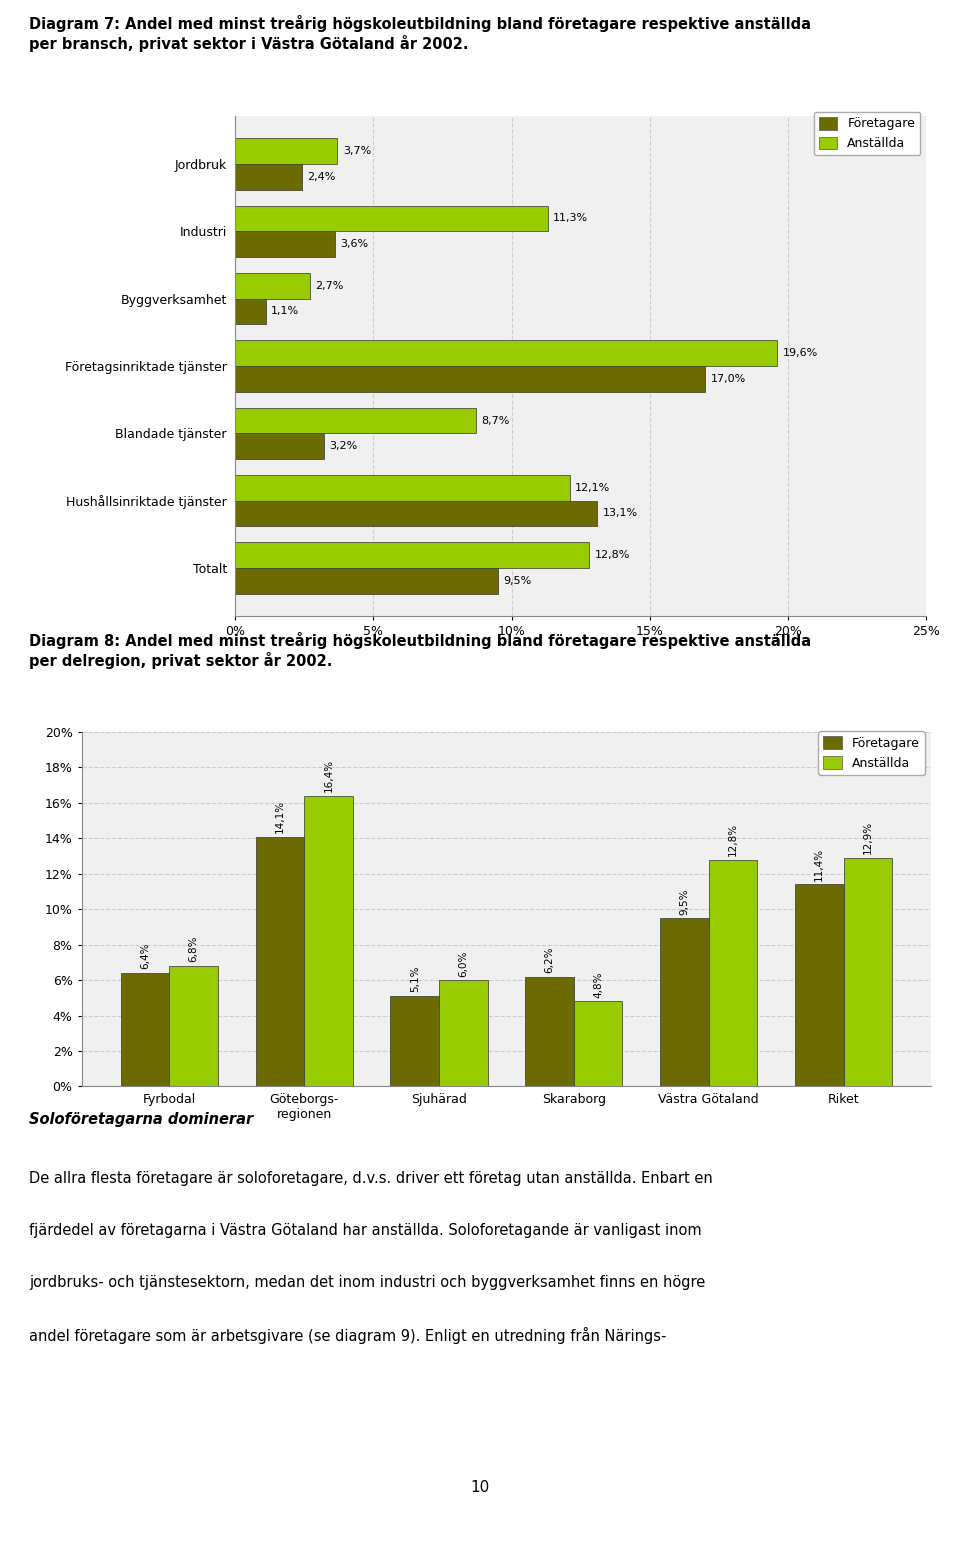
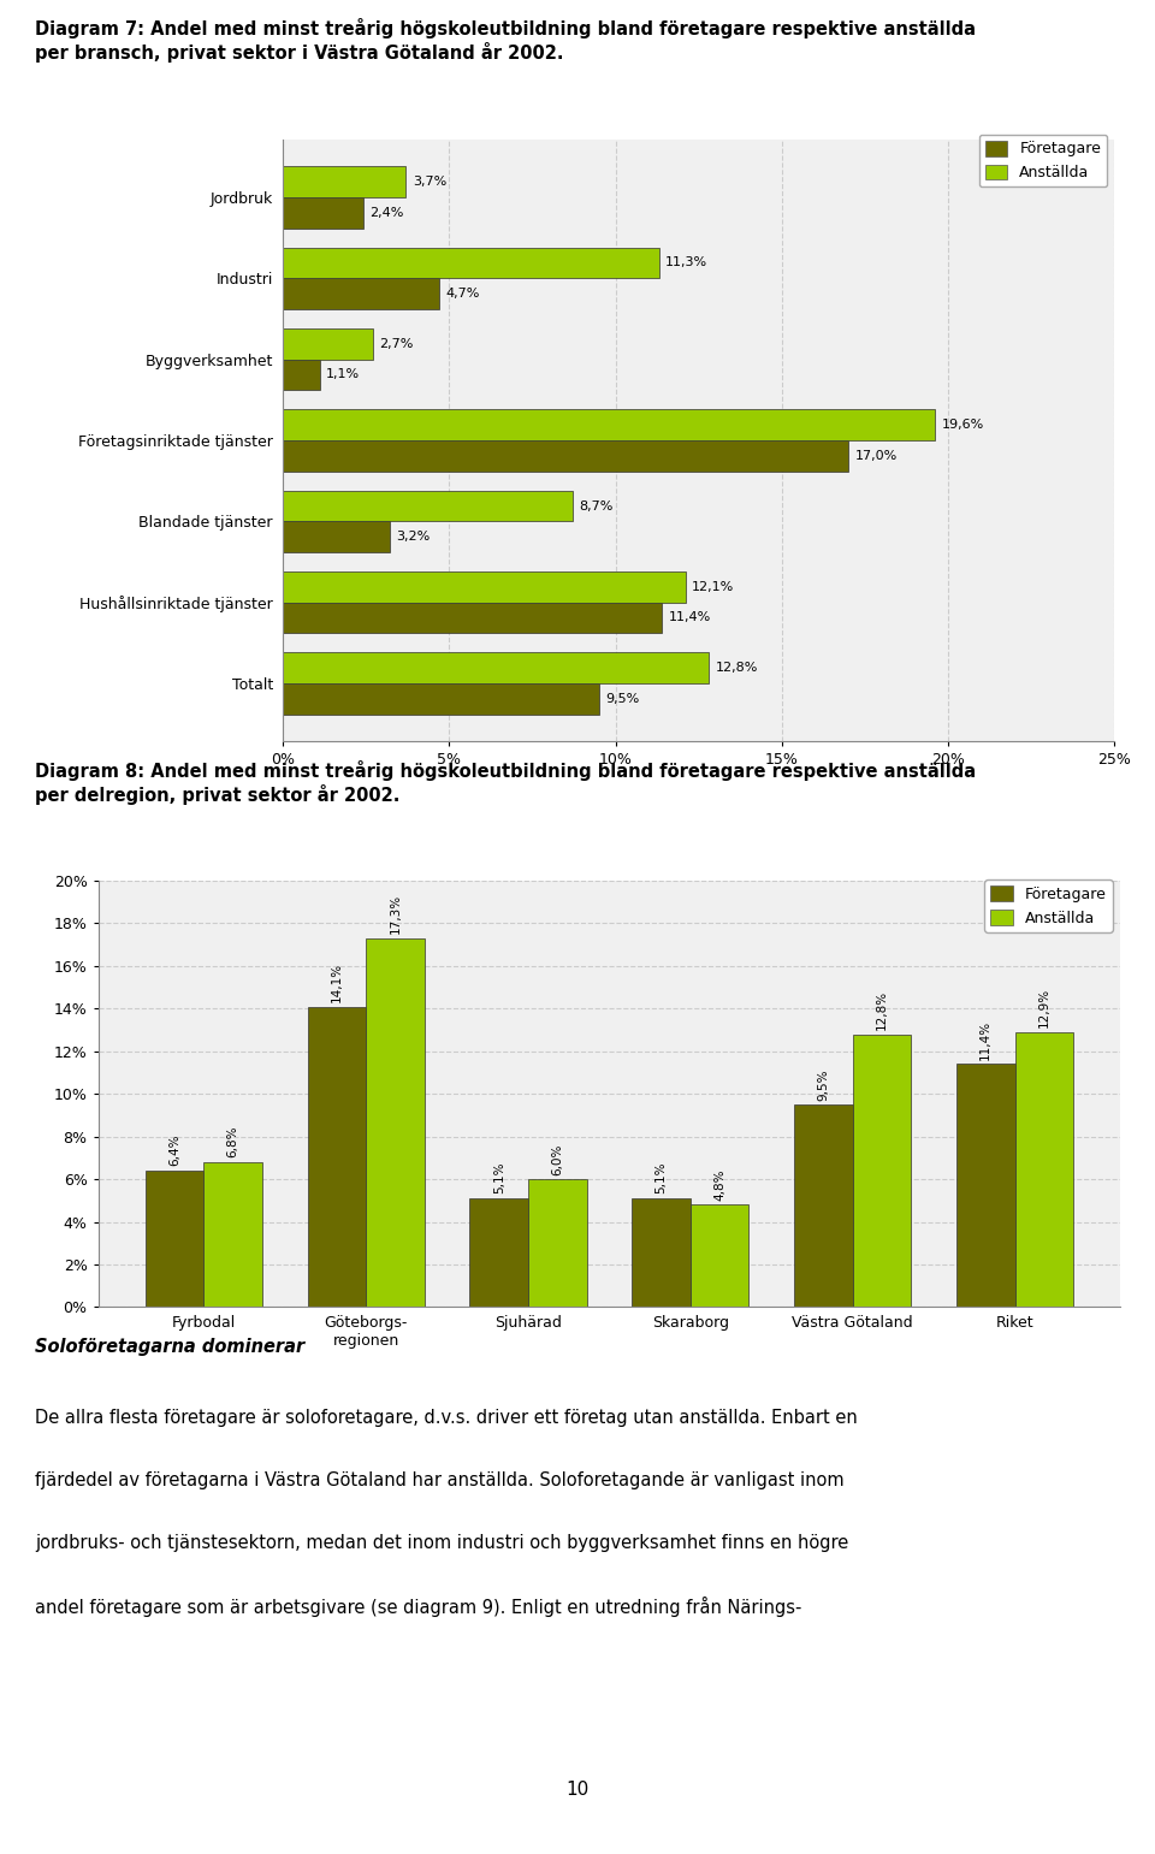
Företagare/Industri: 3,6% -> 4,7%
Företagare/Hushållsinriktade tjänster: 13,1% -> 11,4%
Anställda/Göteborgs- regionen: 16,4% -> 17,3%
Företagare/Skaraborg: 6,2% -> 5,1%
